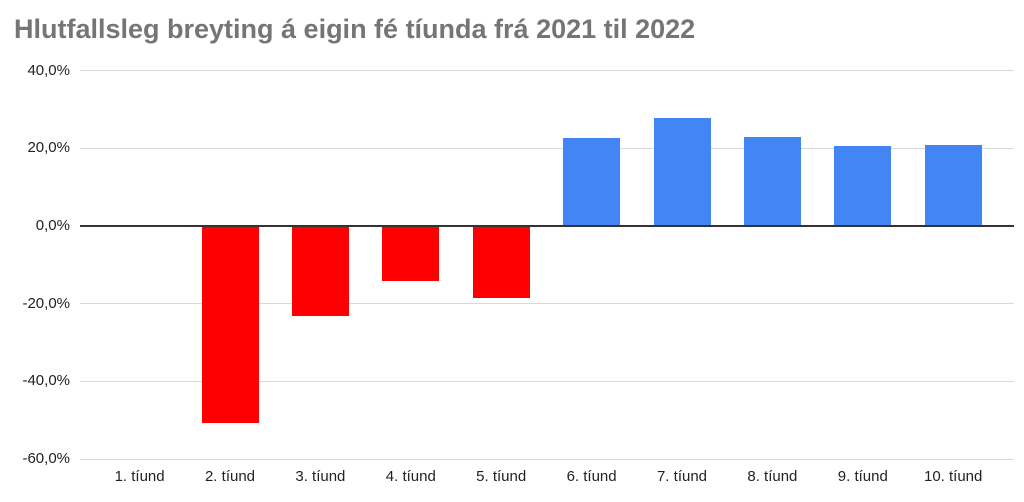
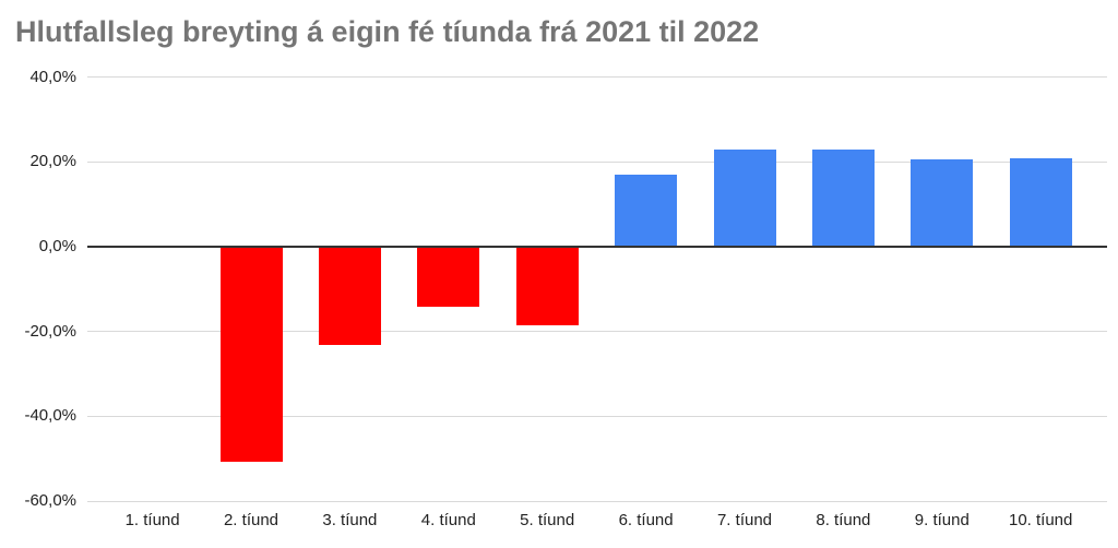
6. tíund: 23% -> 17%
7. tíund: 28% -> 23%
